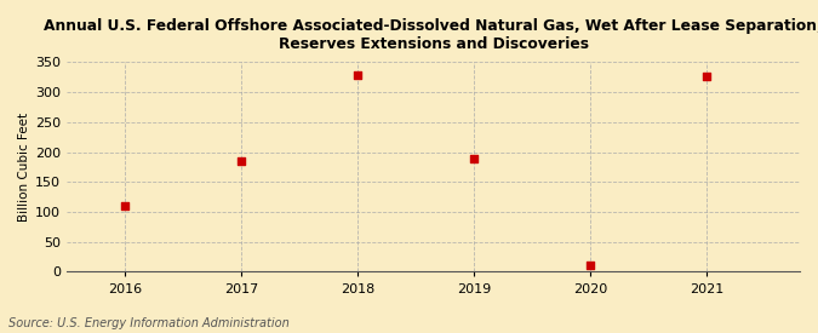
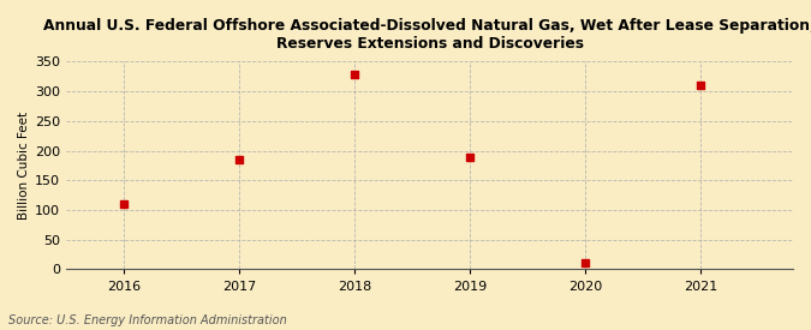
2021: 327 -> 310
